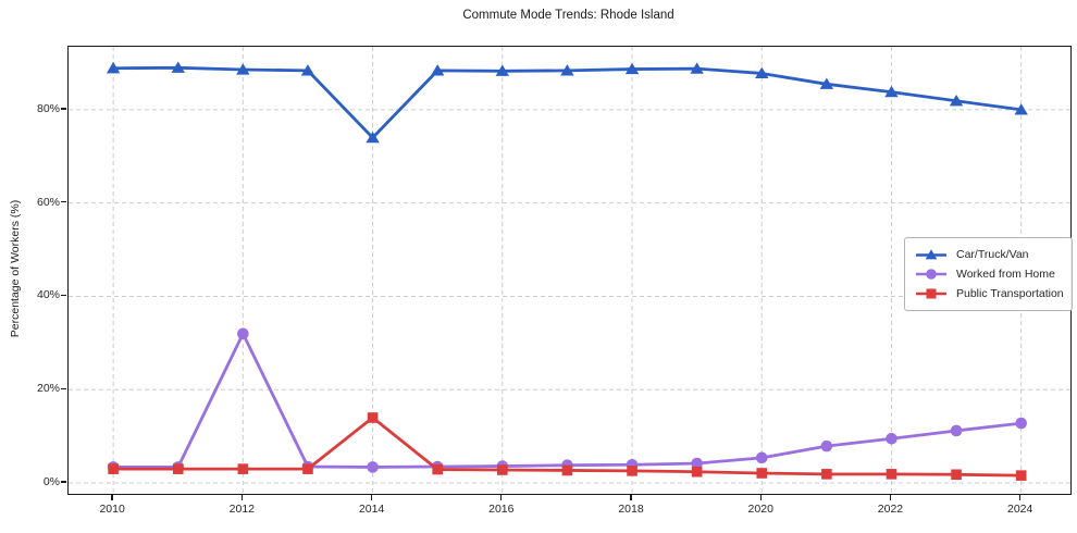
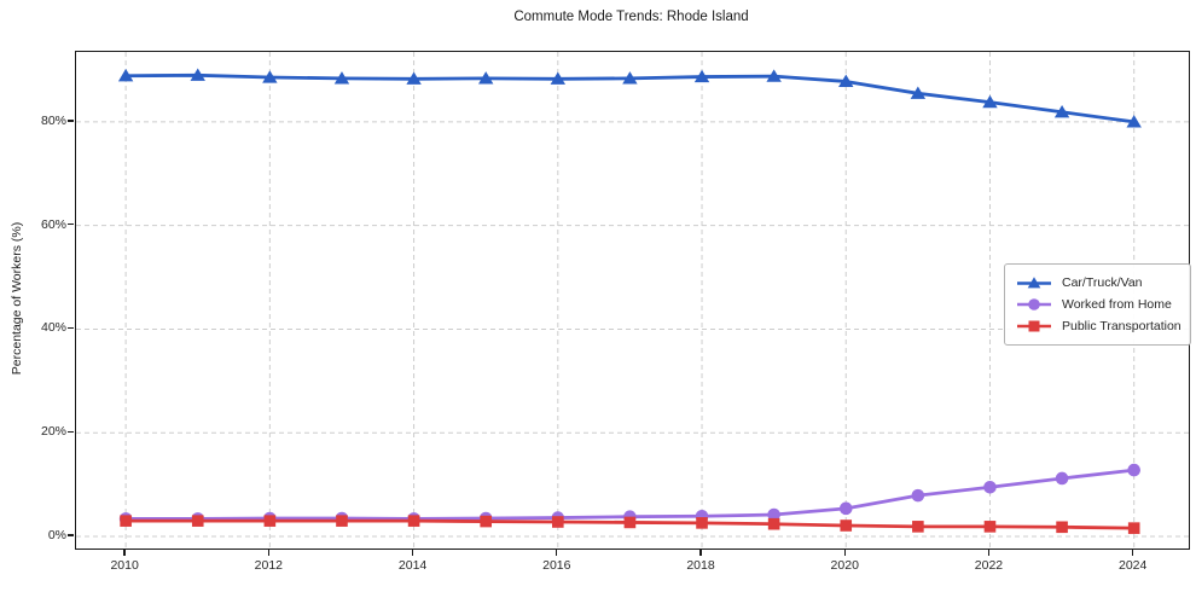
Worked from Home/2012: 32% -> 4%
Car/Truck/Van/2014: 74% -> 88%
Public Transportation/2014: 14% -> 3%
